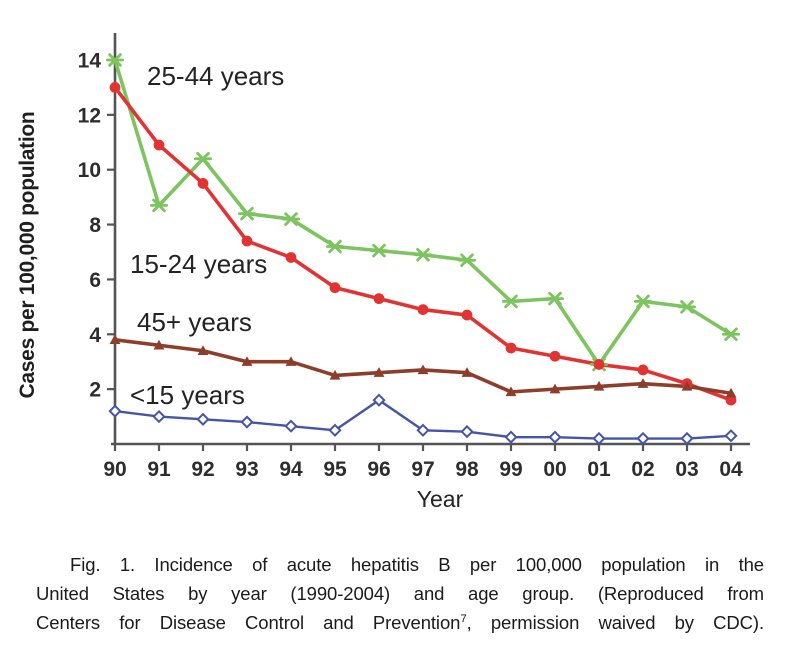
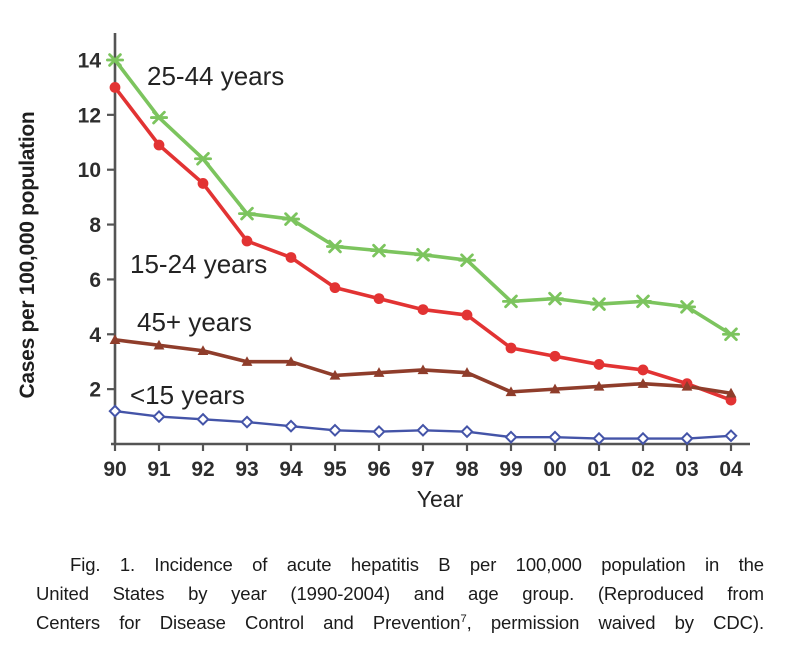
25-44 years/91: 8.7 -> 11.9
<15 years/96: 1.6 -> 0.5
25-44 years/01: 2.9 -> 5.1
